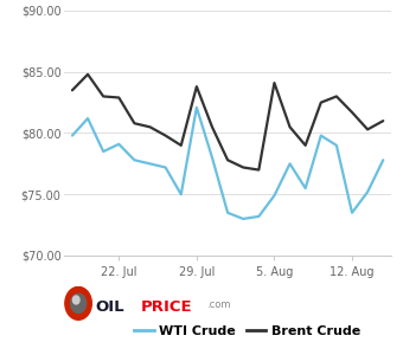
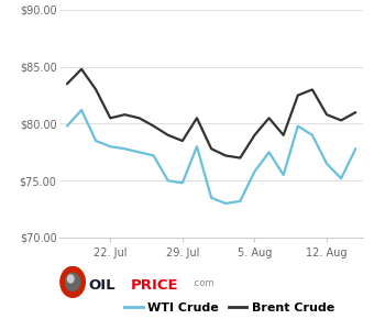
WTI Crude/22. Jul: $79.1 -> $78.0
Brent Crude/22. Jul: $82.9 -> $80.5
WTI Crude/29. Jul: $82.1 -> $74.8
Brent Crude/29. Jul: $83.8 -> $78.5
WTI Crude/5. Aug: $74.9 -> $75.8
Brent Crude/5. Aug: $84.1 -> $79.0
WTI Crude/12. Aug: $73.5 -> $76.5
Brent Crude/12. Aug: $81.7 -> $80.8
